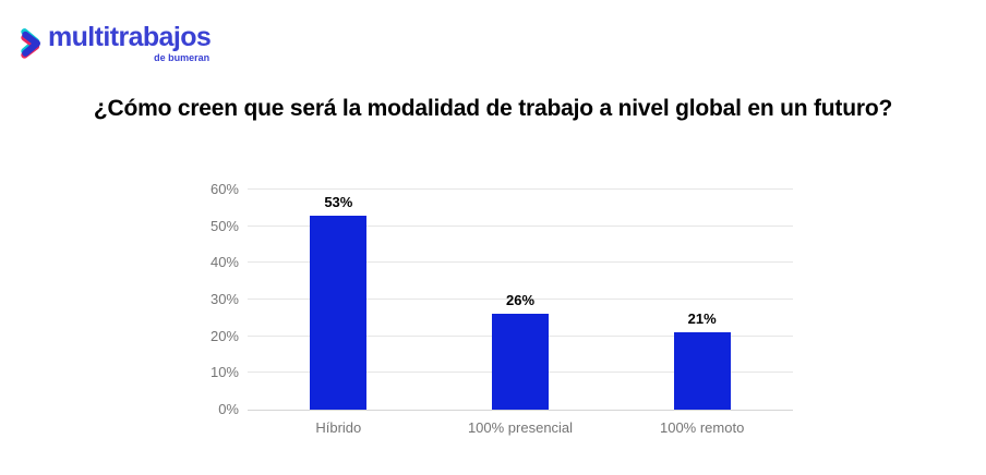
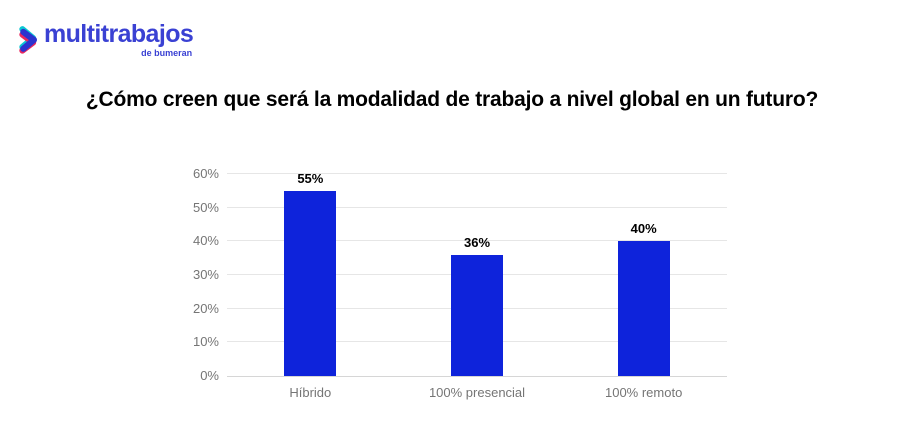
Híbrido: 53% -> 55%
100% presencial: 26% -> 36%
100% remoto: 21% -> 40%
